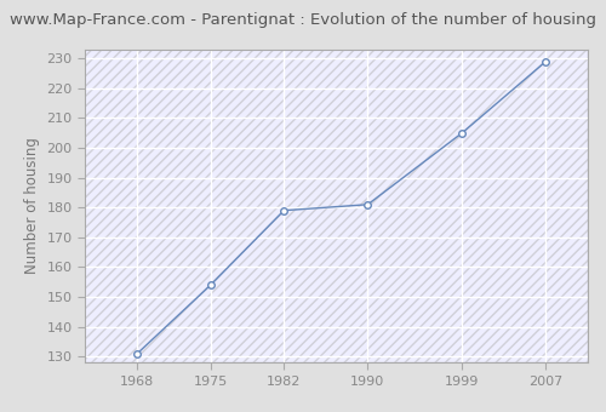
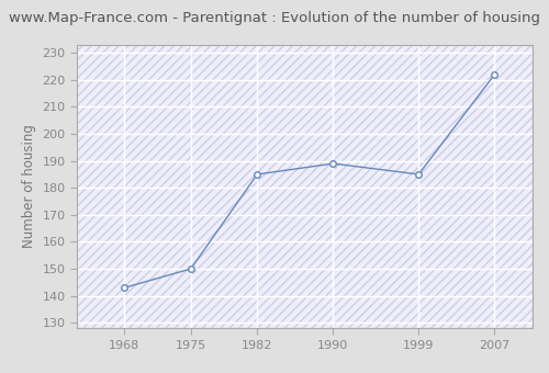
1968: 131 -> 143
1975: 154 -> 150
1982: 179 -> 185
1990: 181 -> 189
1999: 205 -> 185
2007: 229 -> 222
